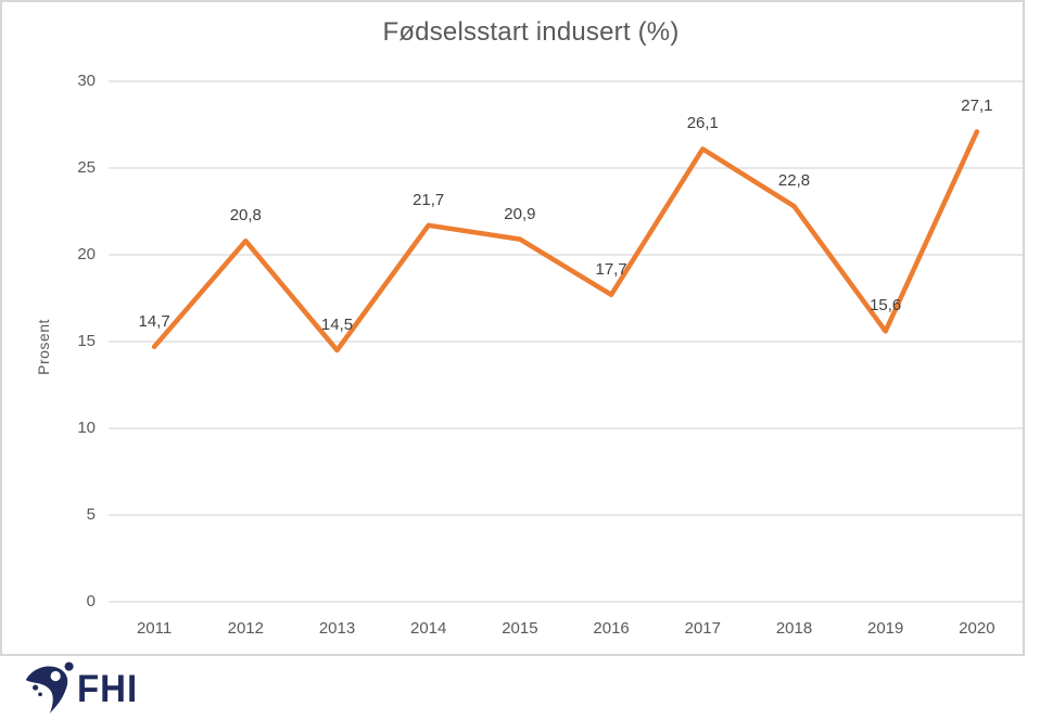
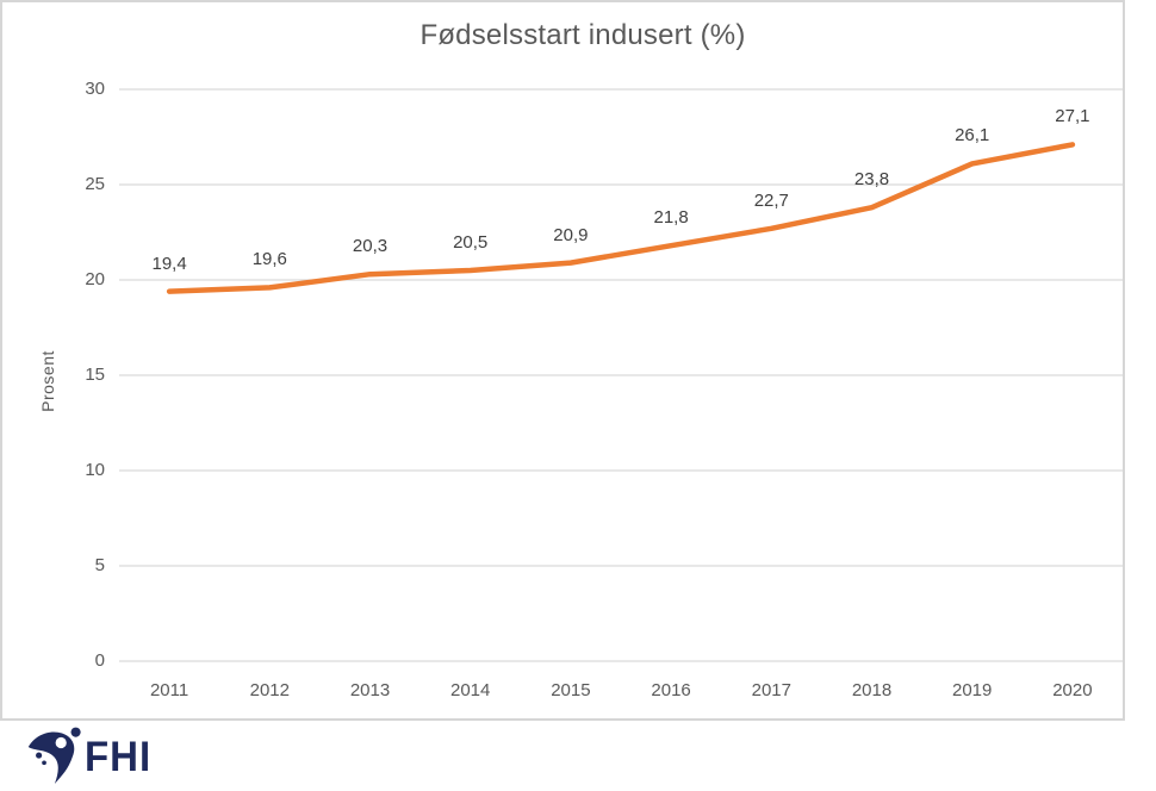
2011: 14,7 -> 19,4
2012: 20,8 -> 19,6
2013: 14,5 -> 20,3
2014: 21,7 -> 20,5
2016: 17,7 -> 21,8
2017: 26,1 -> 22,7
2018: 22,8 -> 23,8
2019: 15,6 -> 26,1
